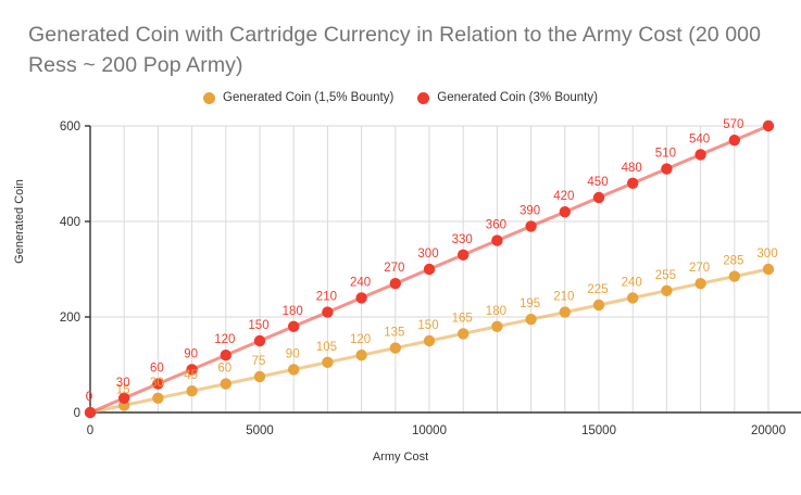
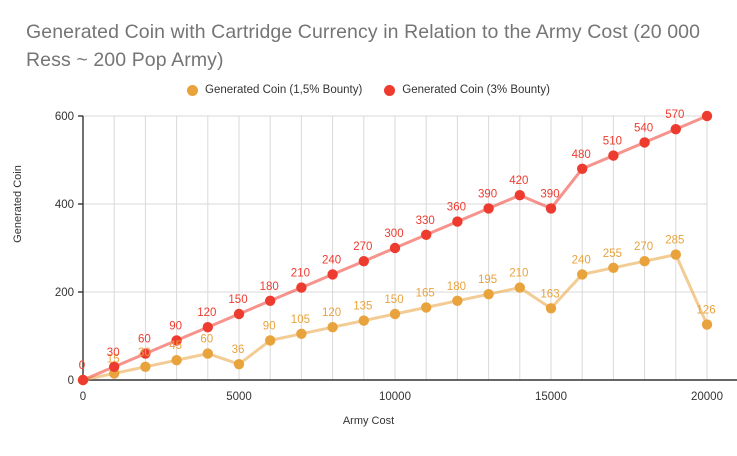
Generated Coin (1,5% Bounty)/5000: 75 -> 36
Generated Coin (1,5% Bounty)/15000: 225 -> 163
Generated Coin (3% Bounty)/15000: 450 -> 390
Generated Coin (1,5% Bounty)/20000: 300 -> 126
